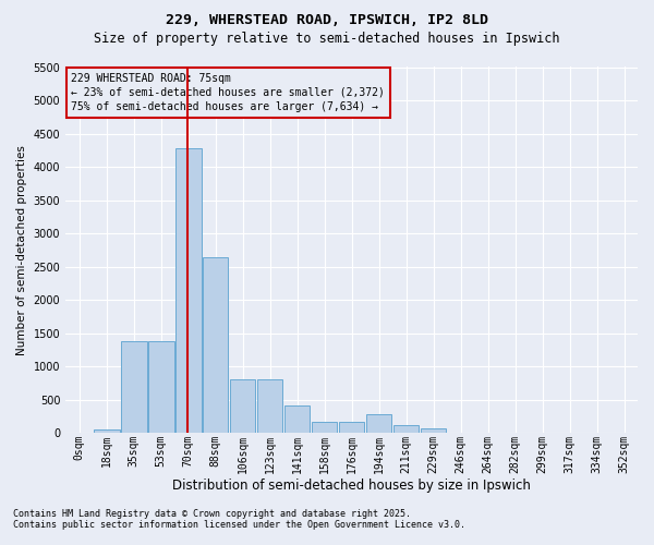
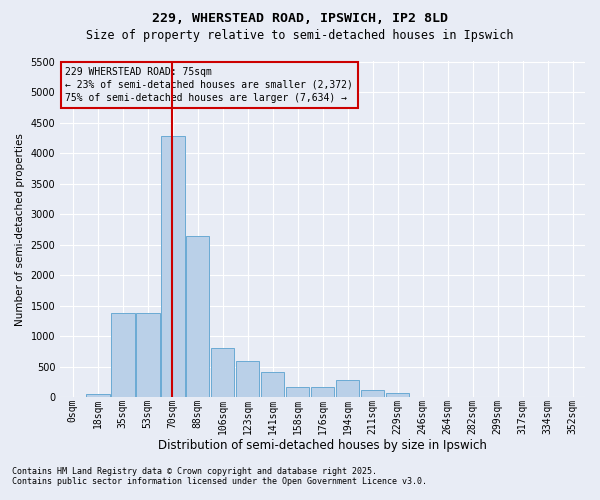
123sqm: 800 -> 600
